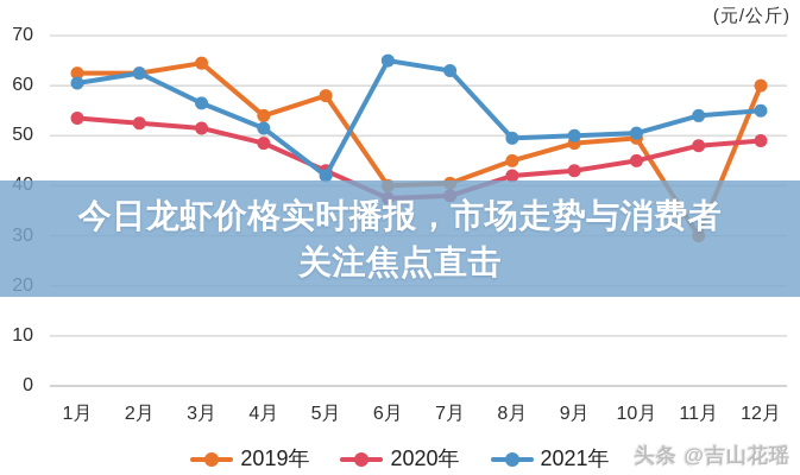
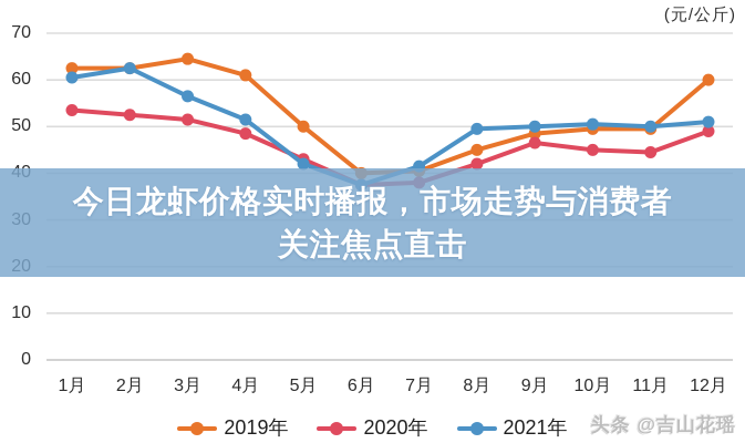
2019年/4月: 54 -> 61
2019年/5月: 58 -> 50
2021年/6月: 65 -> 38
2021年/7月: 63 -> 42
2020年/9月: 43 -> 46
2019年/11月: 30 -> 50
2020年/11月: 48 -> 44
2021年/11月: 54 -> 50
2021年/12月: 55 -> 51
